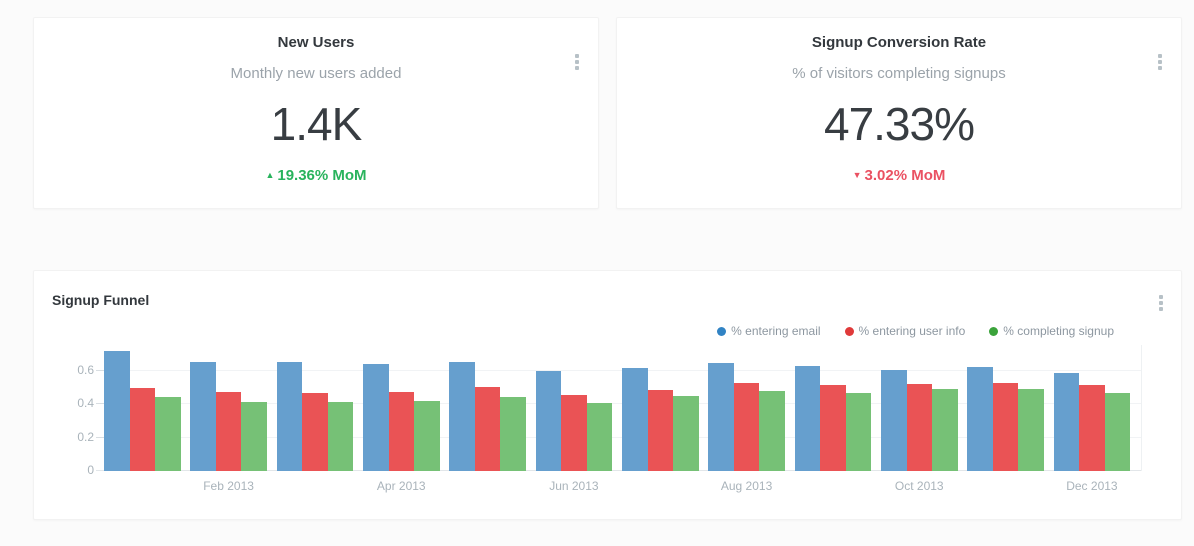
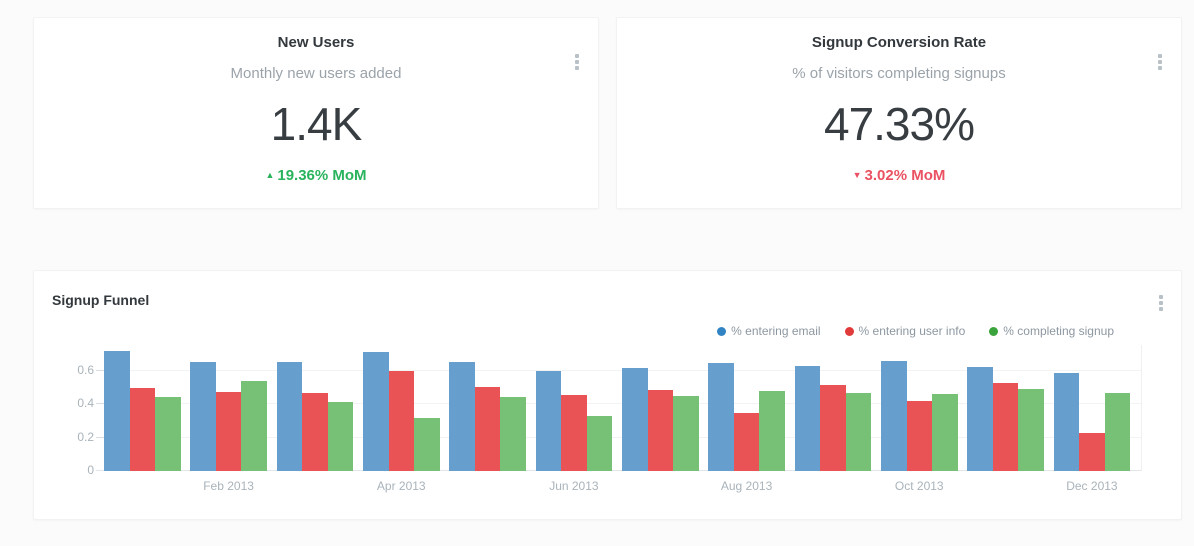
% completing signup/Feb 2013: 0.41 -> 0.54
% entering email/Apr 2013: 0.64 -> 0.71
% entering user info/Apr 2013: 0.47 -> 0.60
% completing signup/Apr 2013: 0.42 -> 0.32
% completing signup/Jun 2013: 0.41 -> 0.33
% entering user info/Aug 2013: 0.53 -> 0.35
% entering email/Oct 2013: 0.60 -> 0.66
% entering user info/Oct 2013: 0.52 -> 0.42
% completing signup/Oct 2013: 0.49 -> 0.46
% entering user info/Dec 2013: 0.52 -> 0.23
